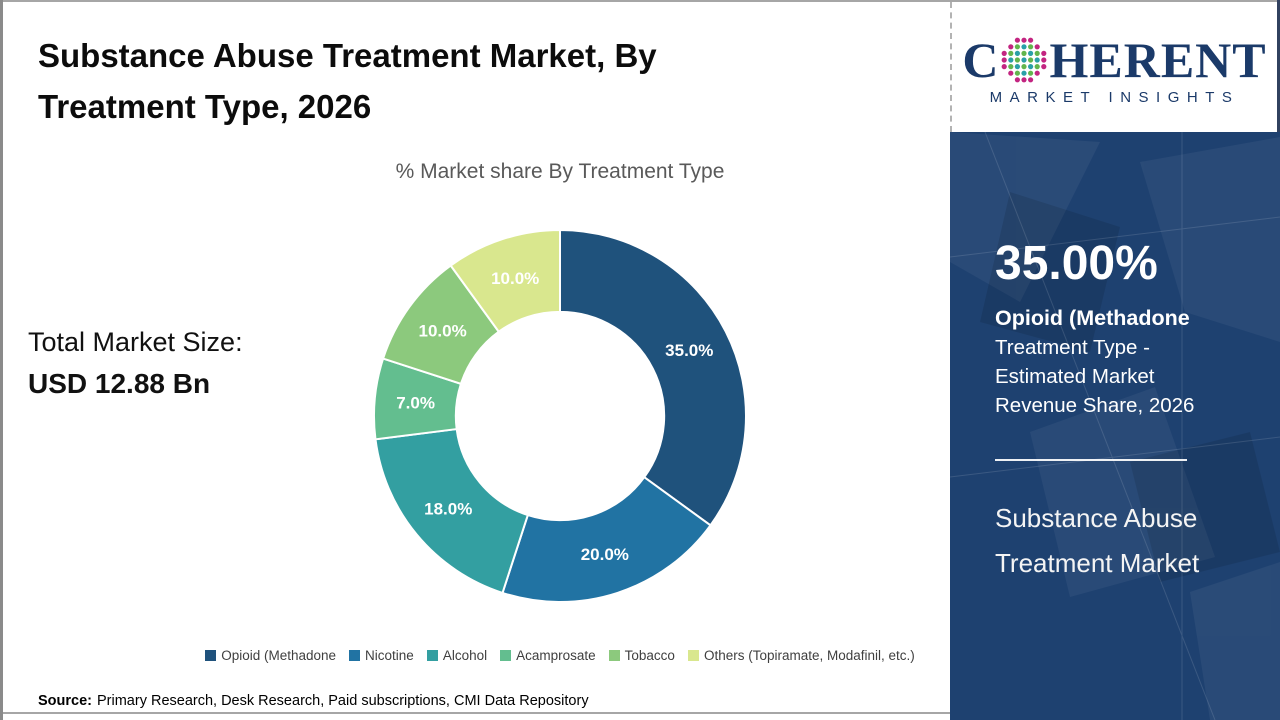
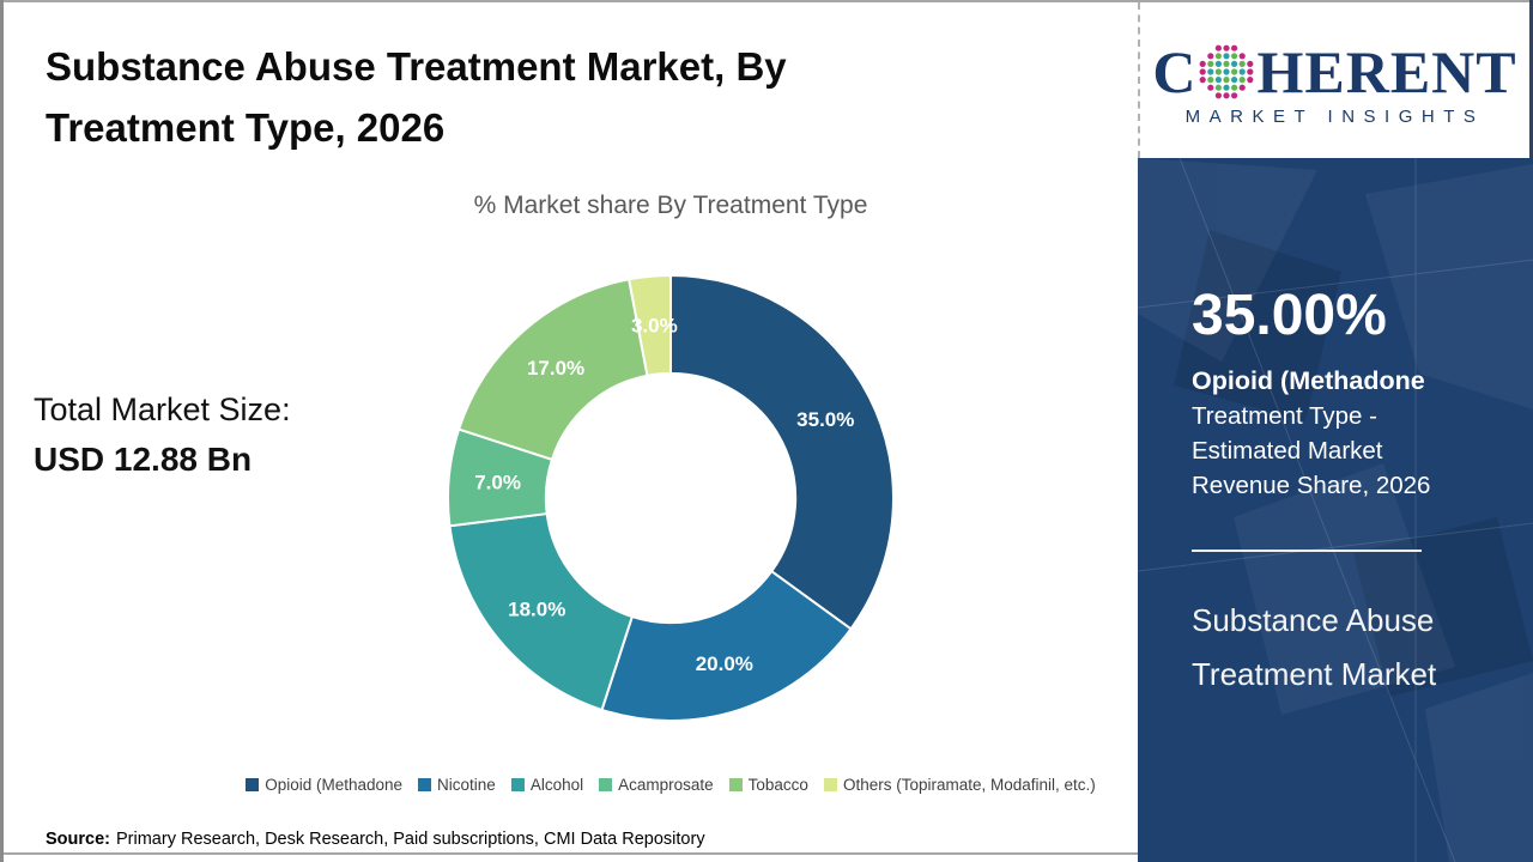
Tobacco: 10.0% -> 17.0%
Others (Topiramate, Modafinil, etc.): 10.0% -> 3.0%
